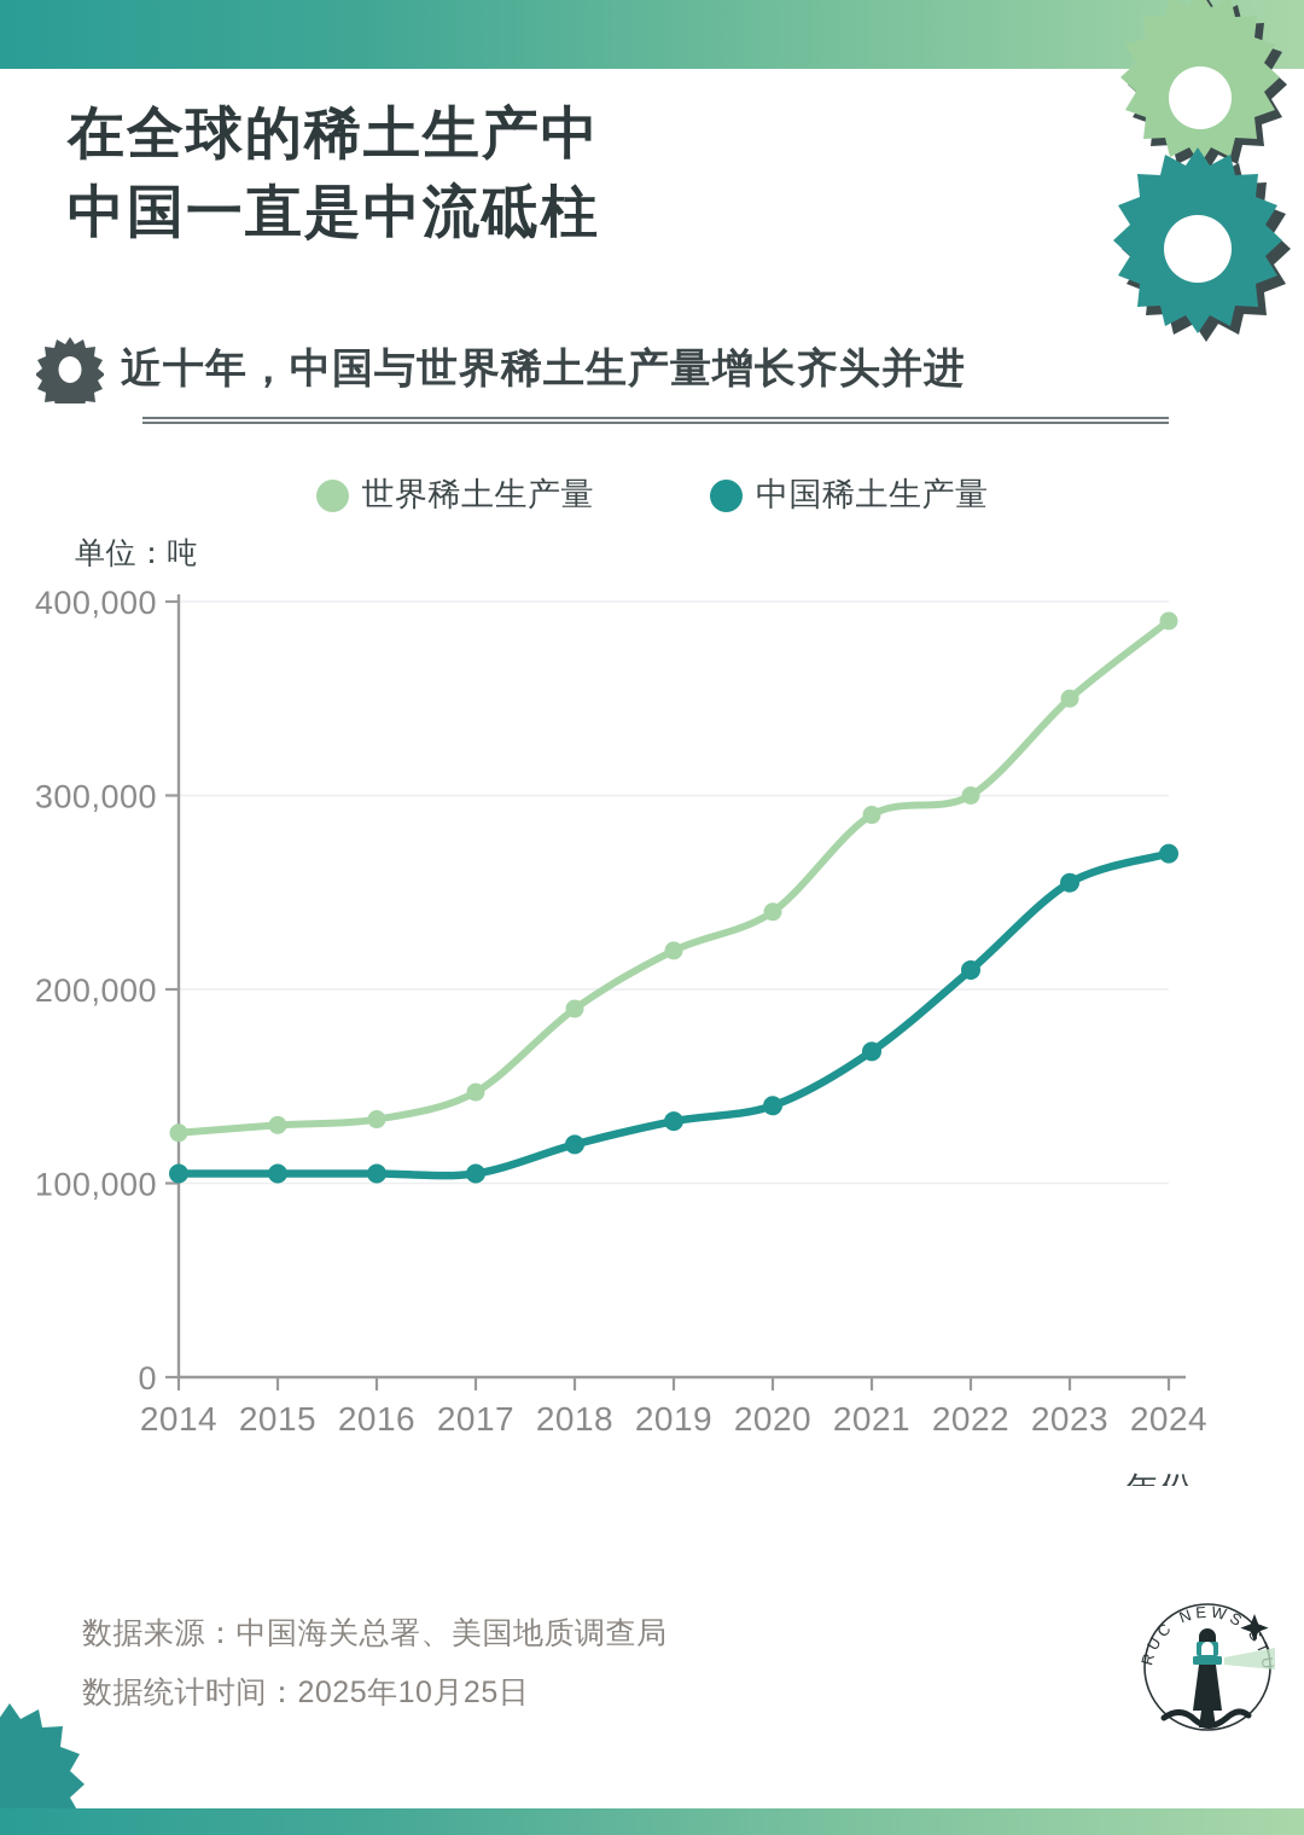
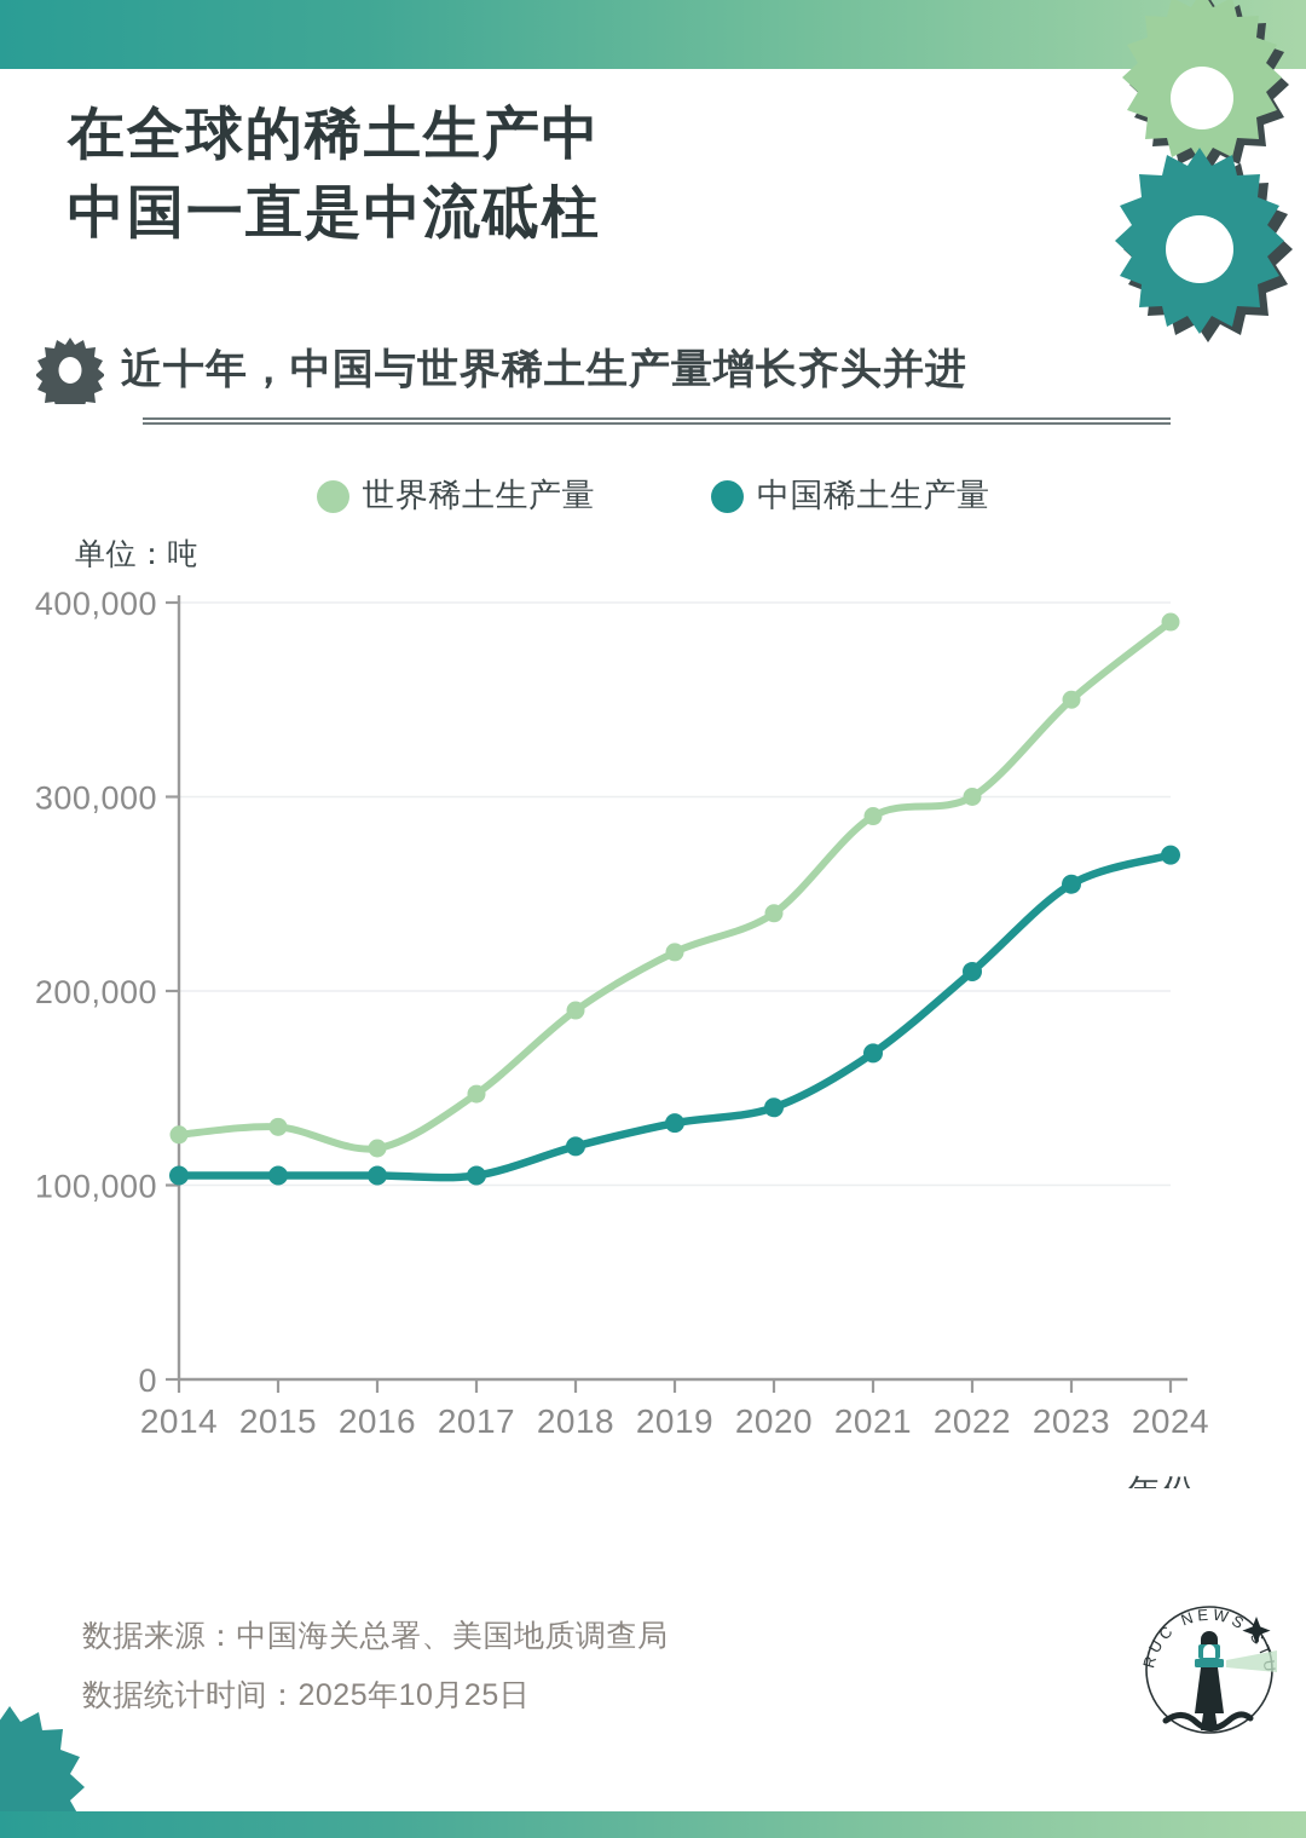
世界稀土生产量/2016: 133000 -> 119000
